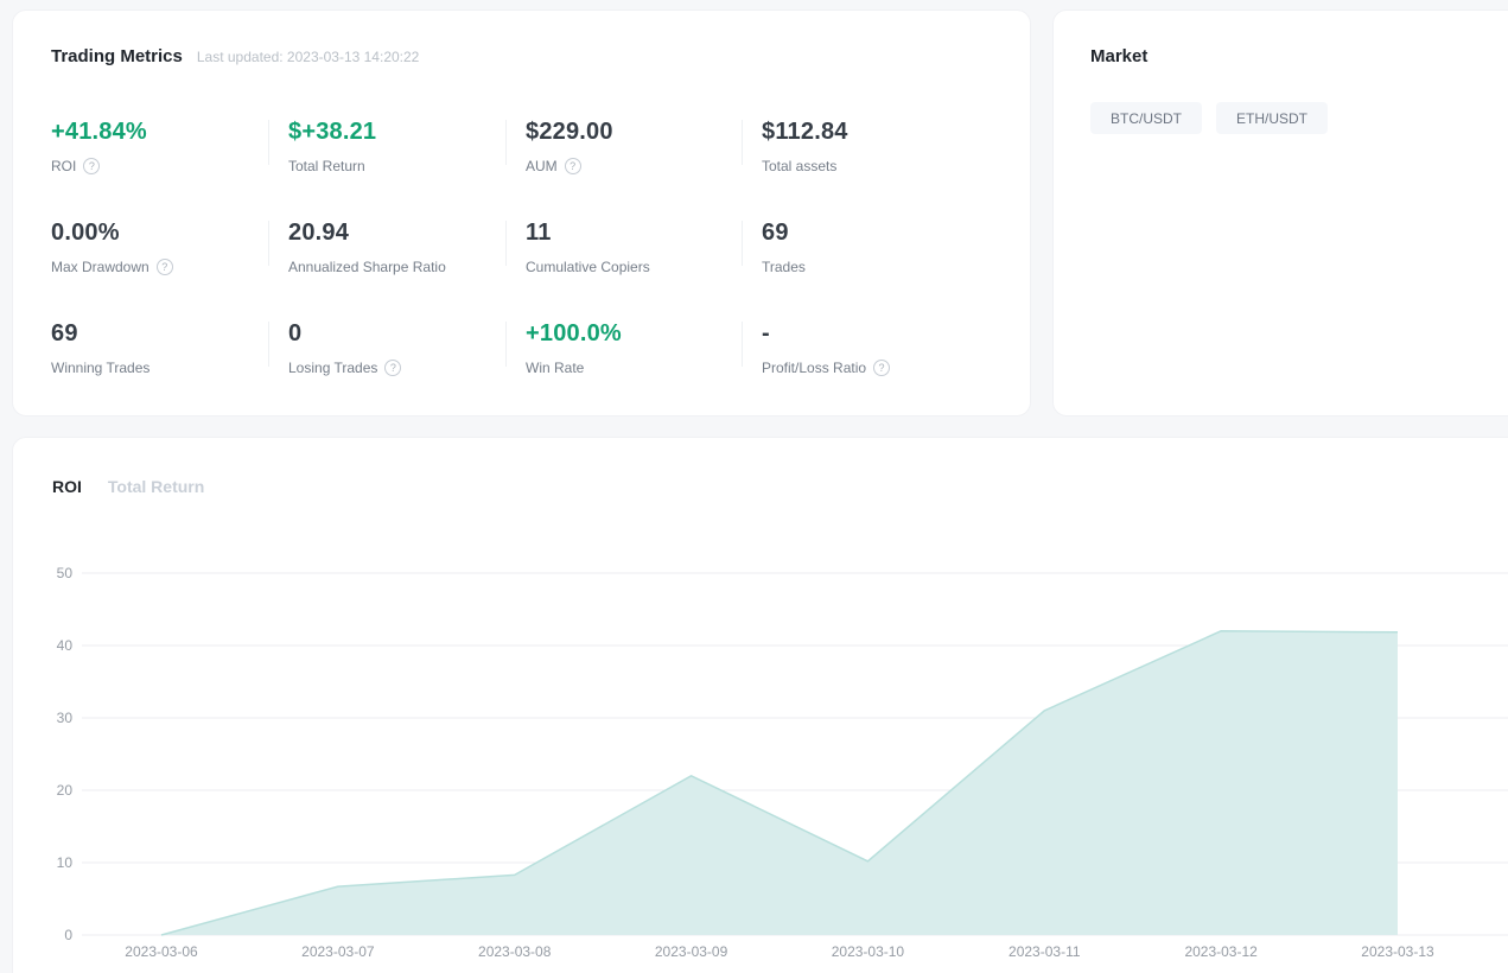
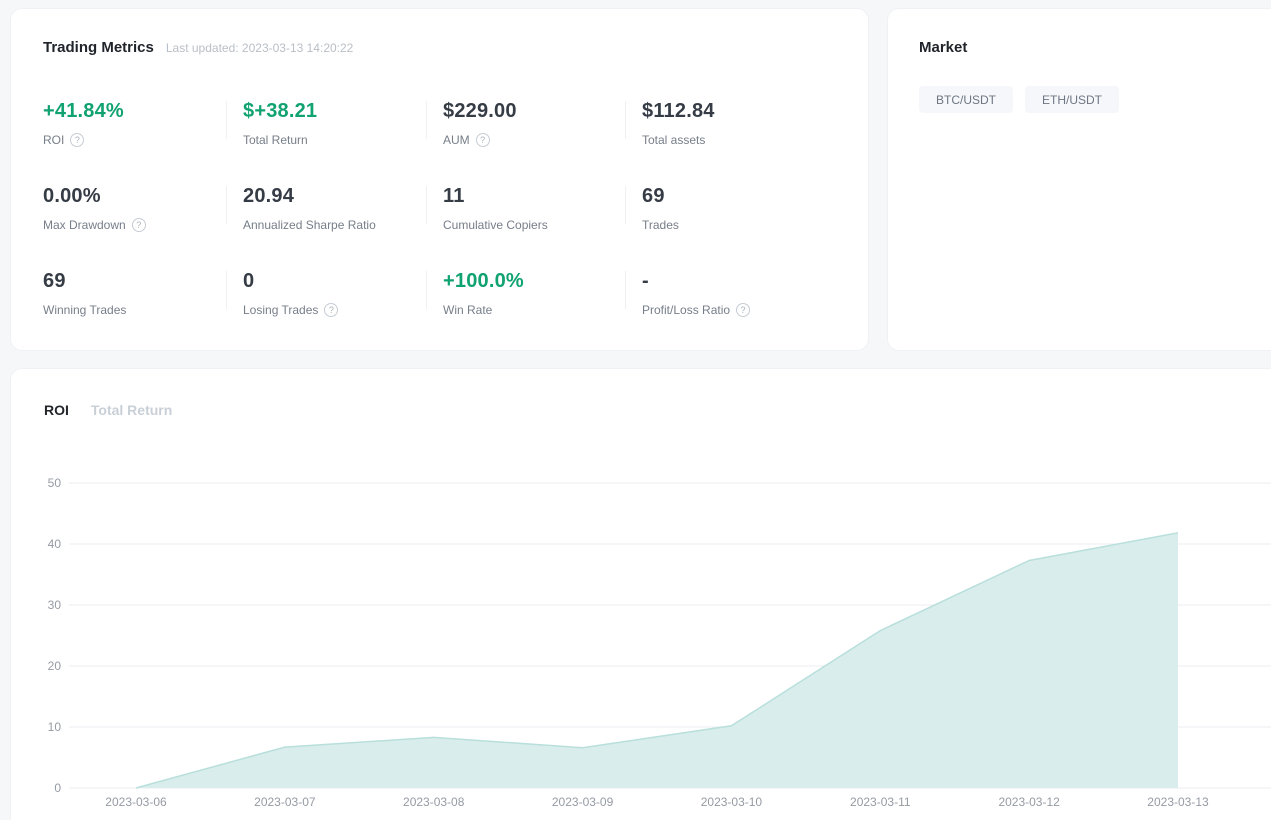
2023-03-09: 22 -> 7
2023-03-11: 31 -> 26
2023-03-12: 42 -> 37
